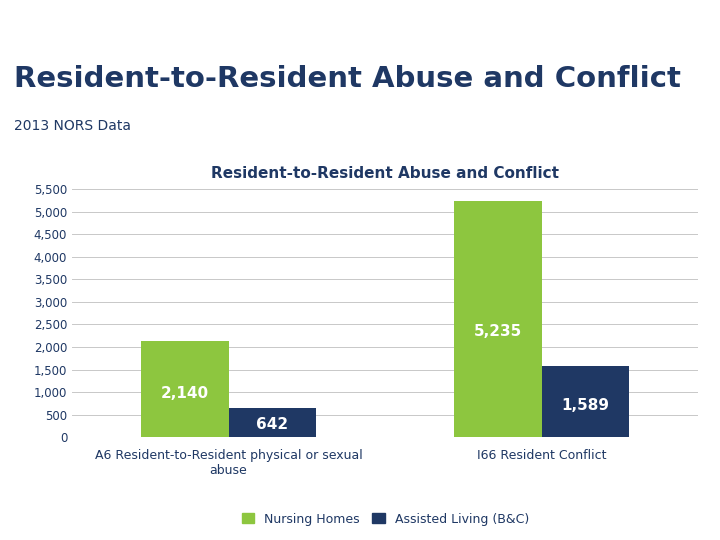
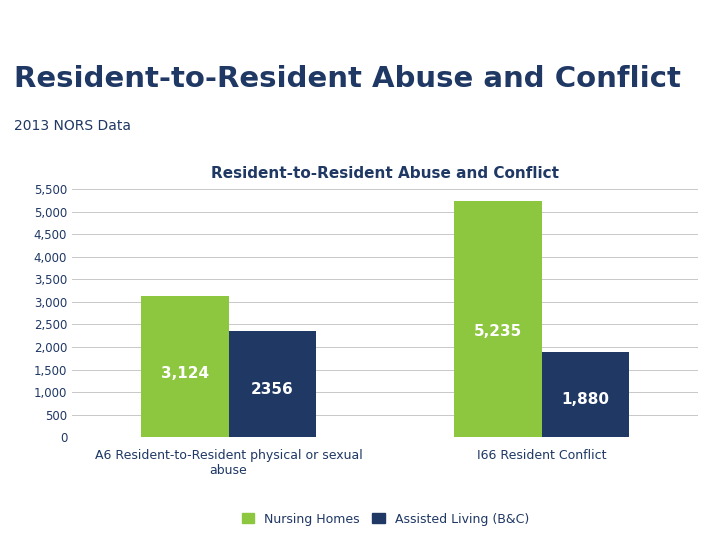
Nursing Homes/A6 Resident-to-Resident physical or sexual abuse: 2,140 -> 3,124
Assisted Living (B&C)/A6 Resident-to-Resident physical or sexual abuse: 642 -> 2356
Assisted Living (B&C)/I66 Resident Conflict: 1,589 -> 1,880
